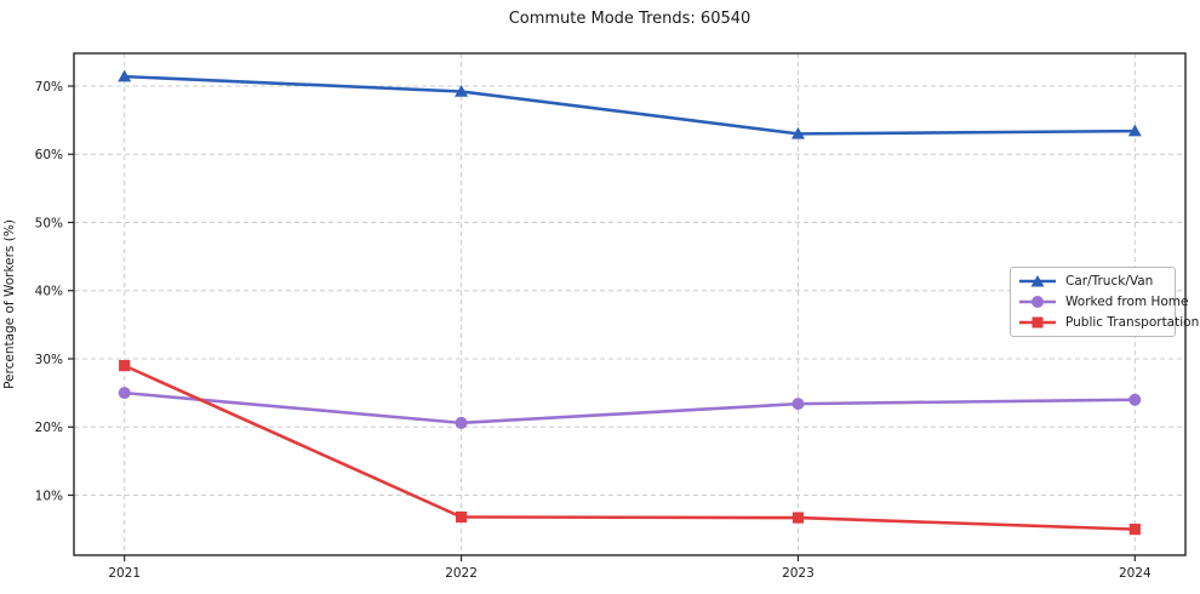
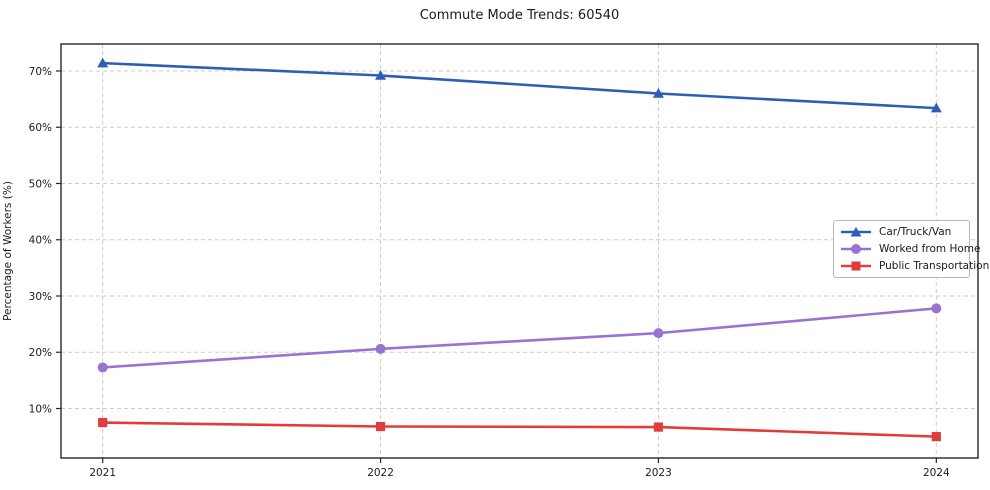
Worked from Home/2021: 25% -> 17%
Public Transportation/2021: 29% -> 8%
Car/Truck/Van/2023: 63% -> 66%
Worked from Home/2024: 24% -> 28%
